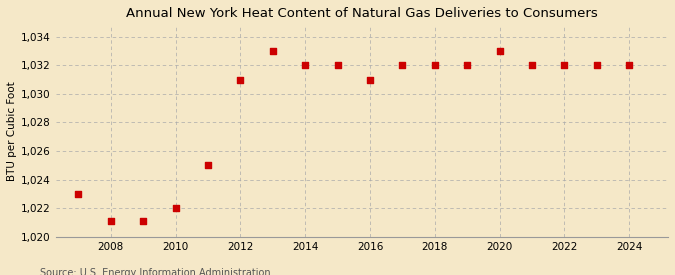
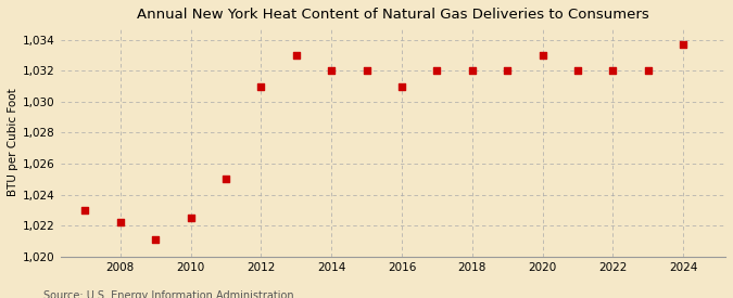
2008: 1,021.1 -> 1,022.2
2010: 1,022.0 -> 1,022.5
2024: 1,032.0 -> 1,033.7
